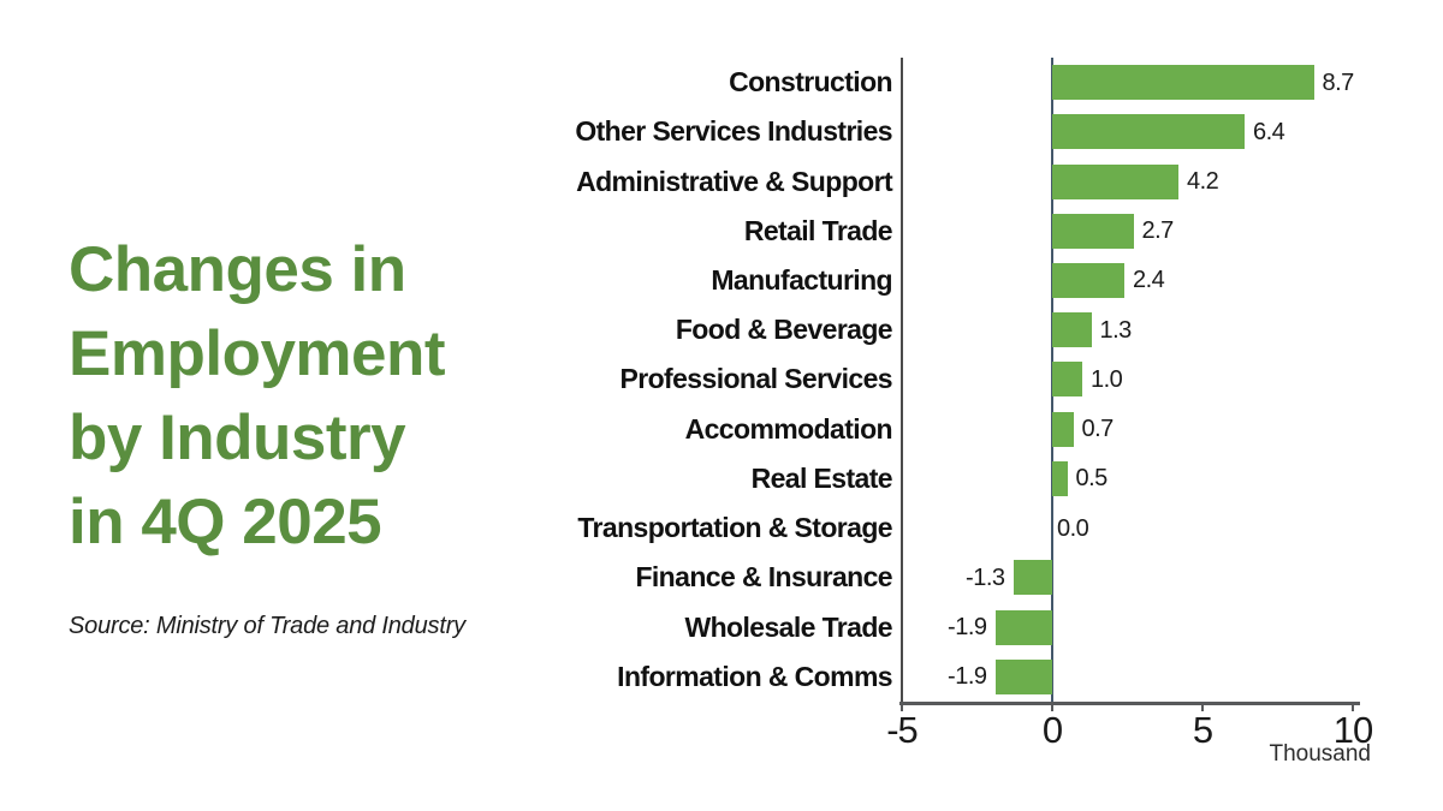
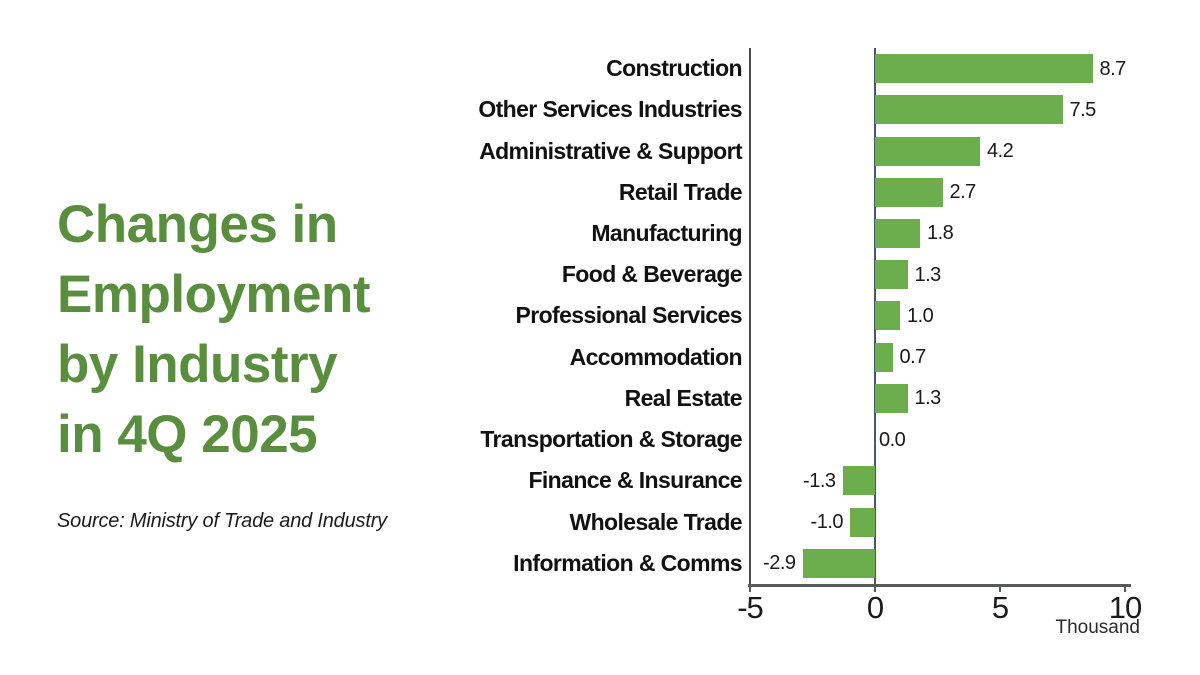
Other Services Industries: 6.4 -> 7.5
Manufacturing: 2.4 -> 1.8
Real Estate: 0.5 -> 1.3
Wholesale Trade: -1.9 -> -1.0
Information & Comms: -1.9 -> -2.9
